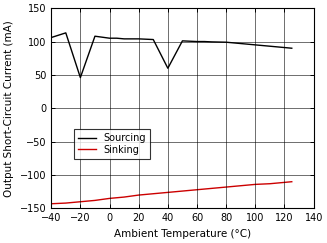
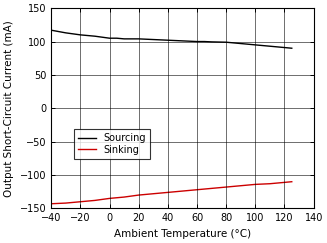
Sourcing/−40: 106 -> 117
Sourcing/−20: 46 -> 110
Sourcing/40: 60 -> 102
